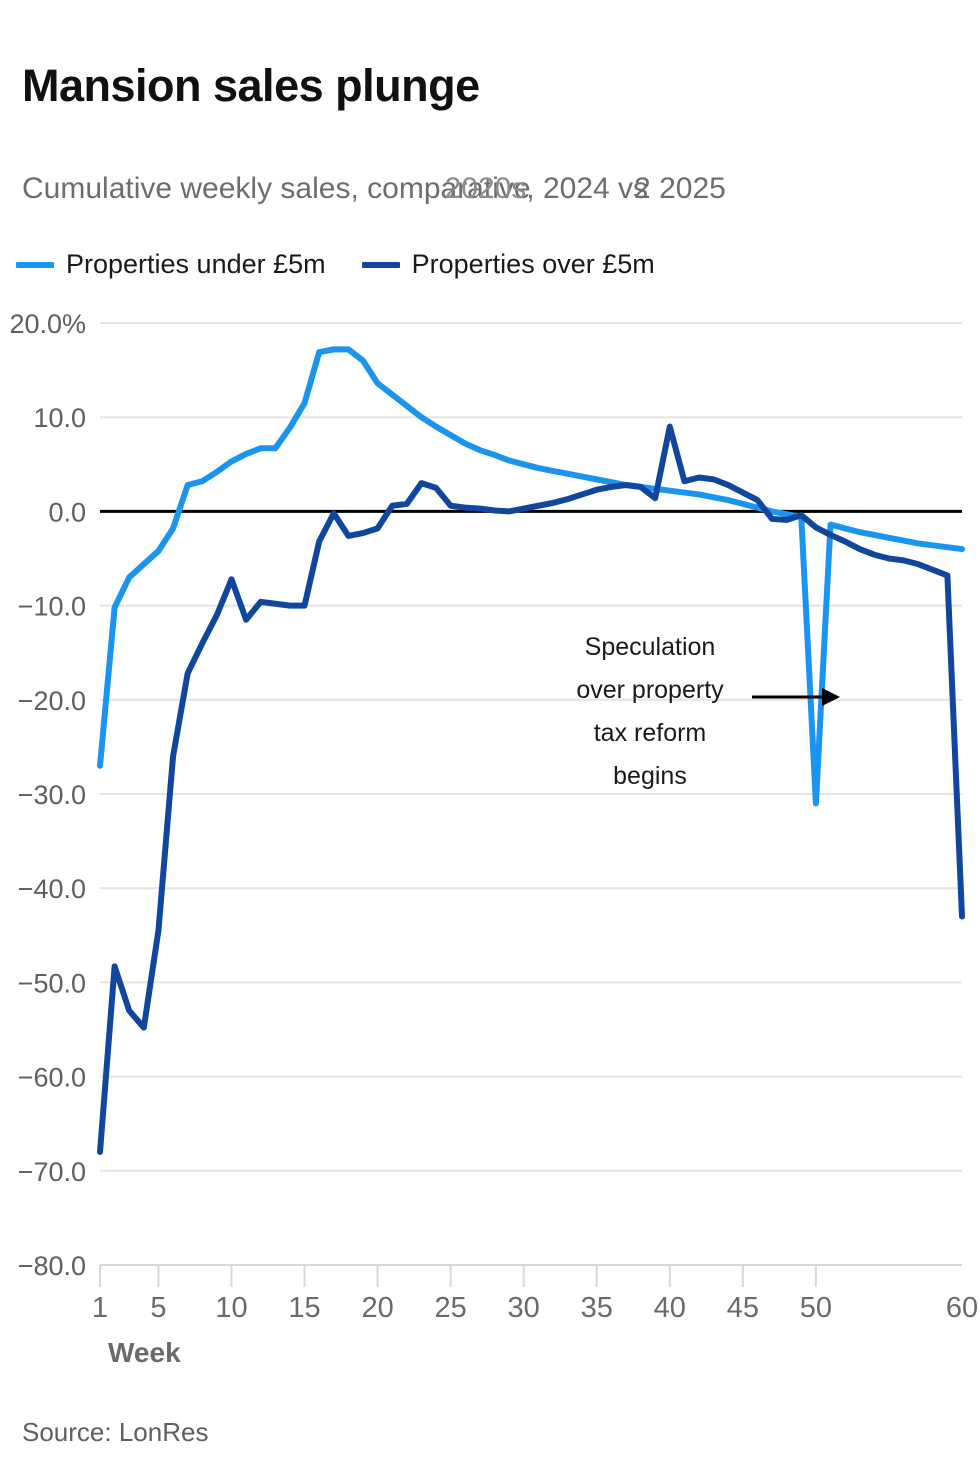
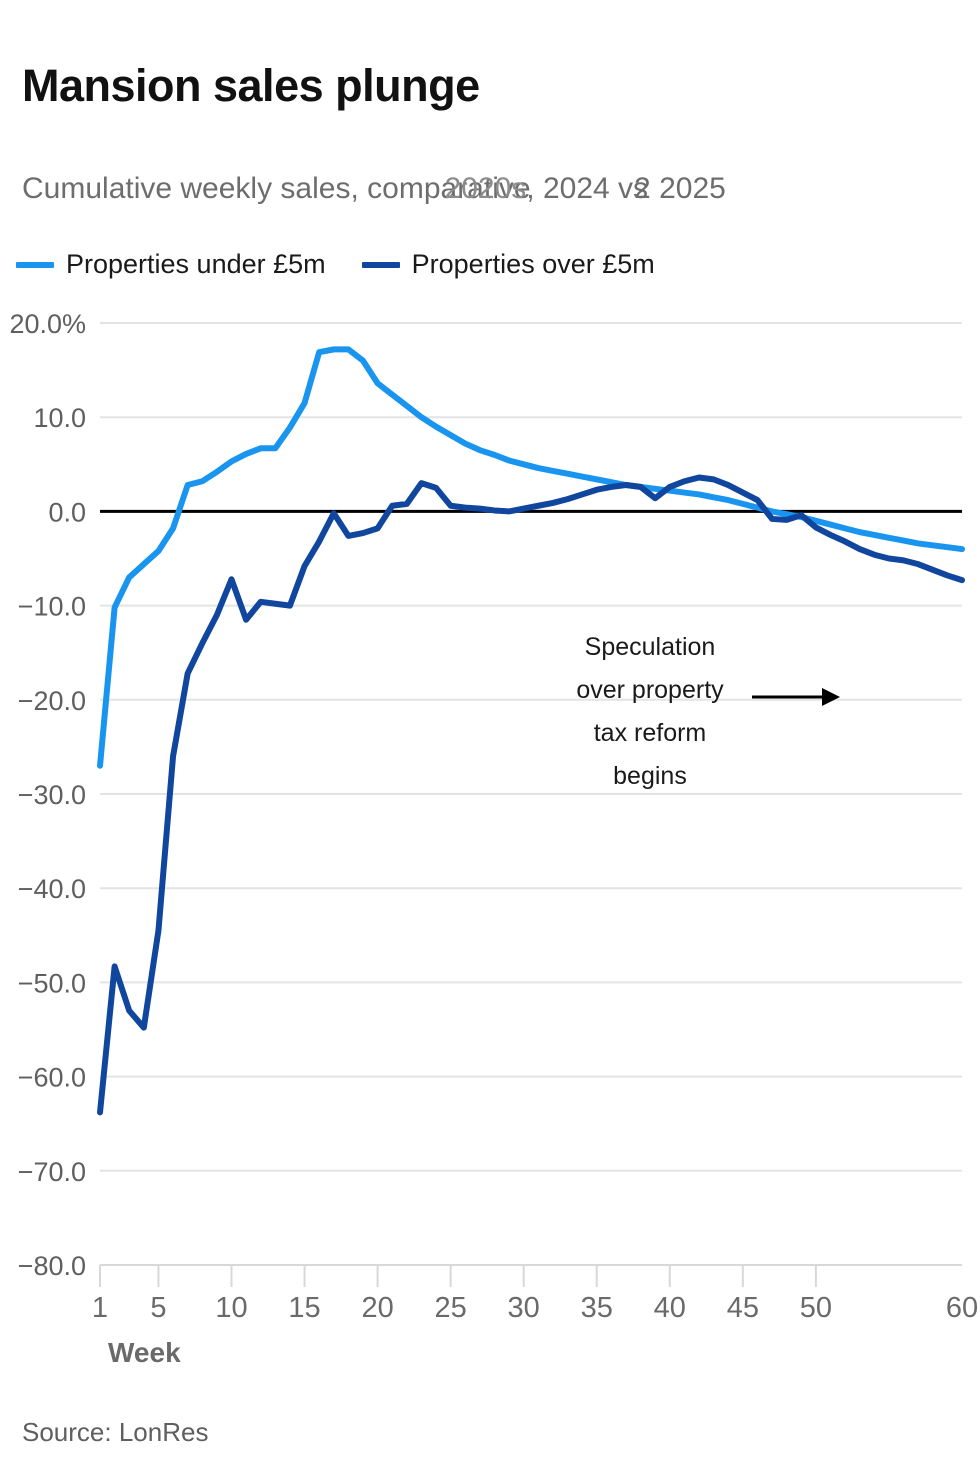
Properties over £5m/1: -68% -> -64%
Properties over £5m/15: -10% -> -6%
Properties over £5m/40: 9% -> 3%
Properties under £5m/50: -31% -> -1%
Properties over £5m/60: -43% -> -7%
